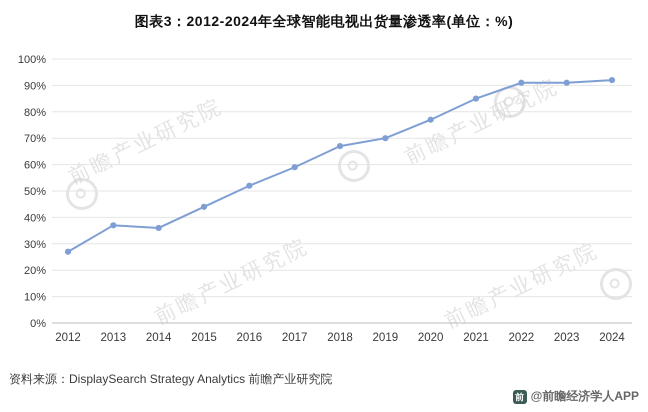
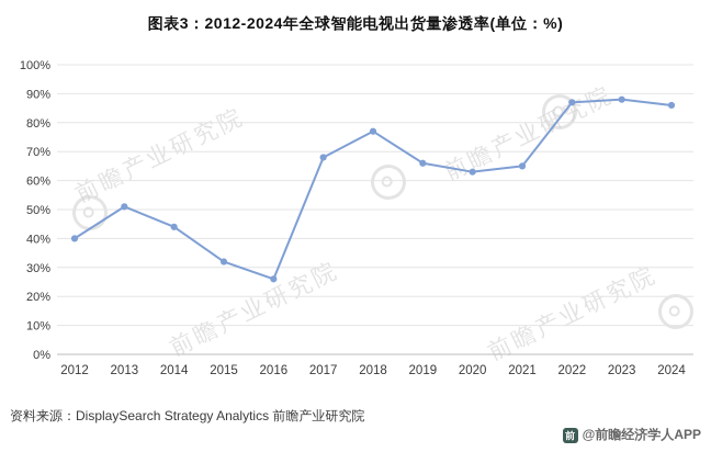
2012: 27% -> 40%
2013: 37% -> 51%
2014: 36% -> 44%
2015: 44% -> 32%
2016: 52% -> 26%
2017: 59% -> 68%
2018: 67% -> 77%
2019: 70% -> 66%
2020: 77% -> 63%
2021: 85% -> 65%
2022: 91% -> 87%
2023: 91% -> 88%
2024: 92% -> 86%
